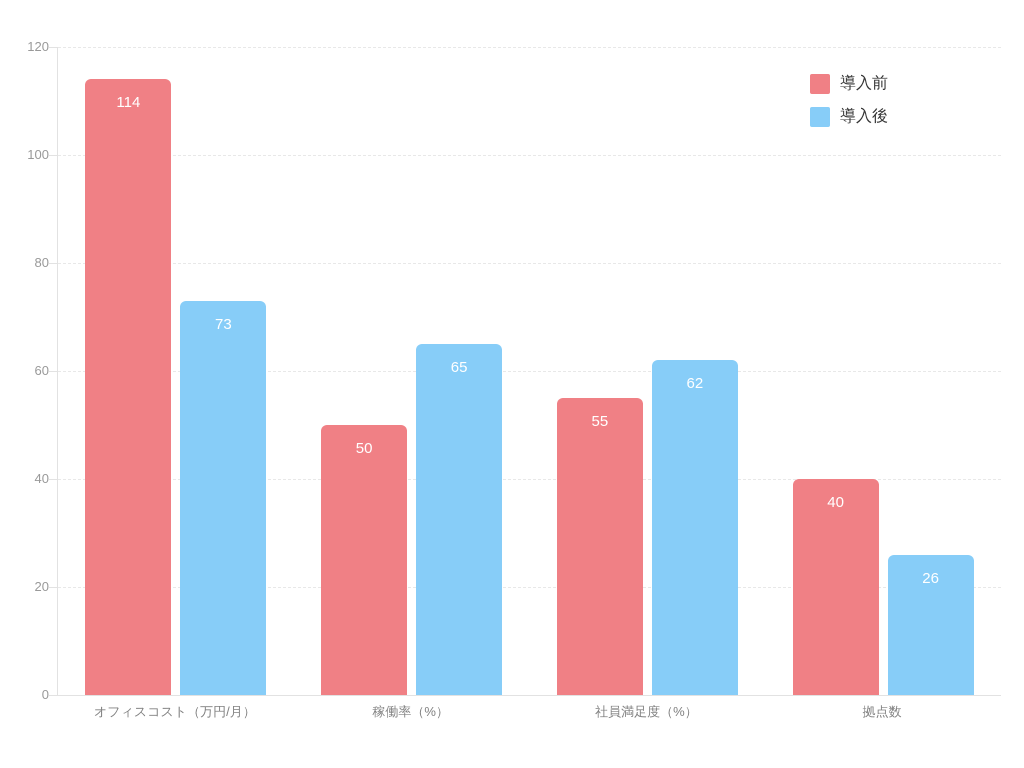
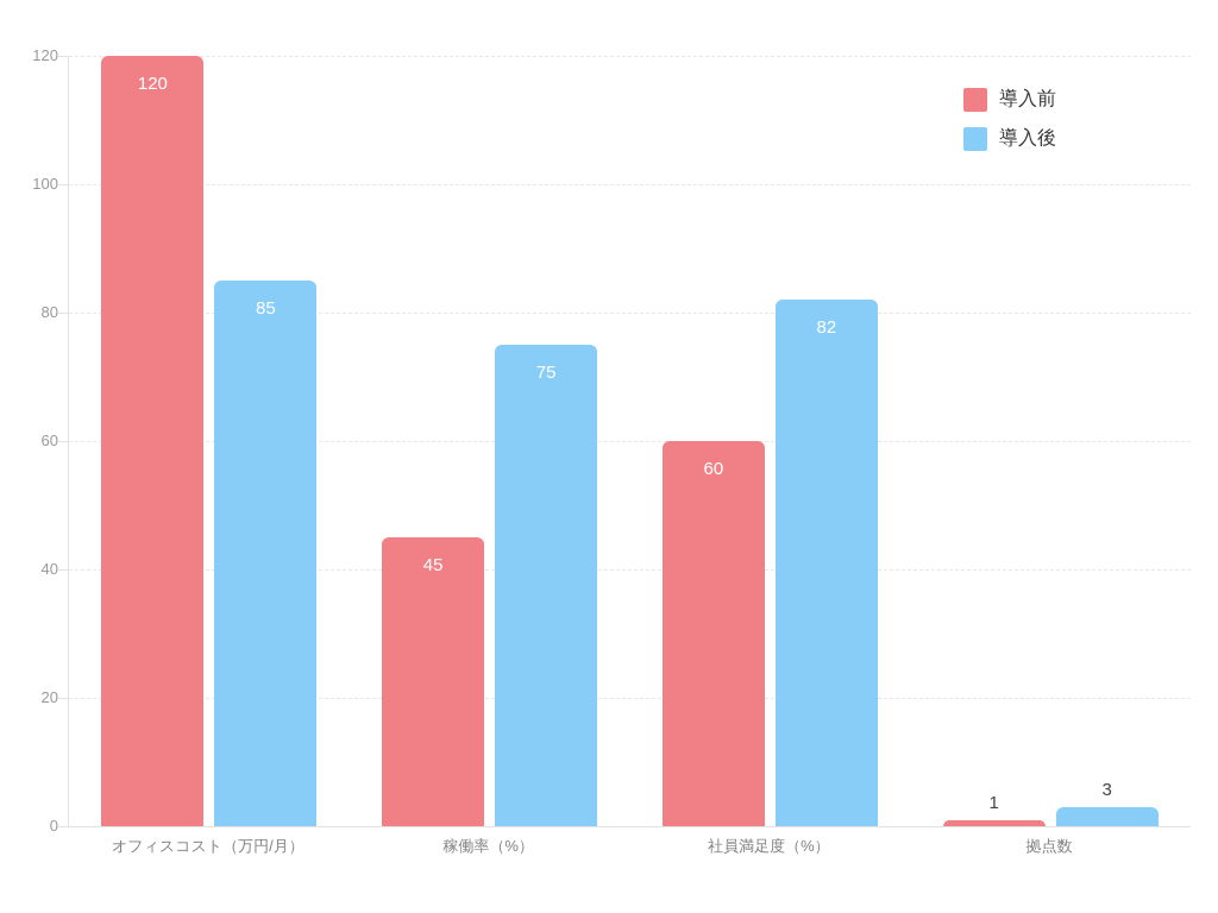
導入前/オフィスコスト（万円/月）: 114 -> 120
導入後/オフィスコスト（万円/月）: 73 -> 85
導入前/稼働率（%）: 50 -> 45
導入後/稼働率（%）: 65 -> 75
導入前/社員満足度（%）: 55 -> 60
導入後/社員満足度（%）: 62 -> 82
導入前/拠点数: 40 -> 1
導入後/拠点数: 26 -> 3
